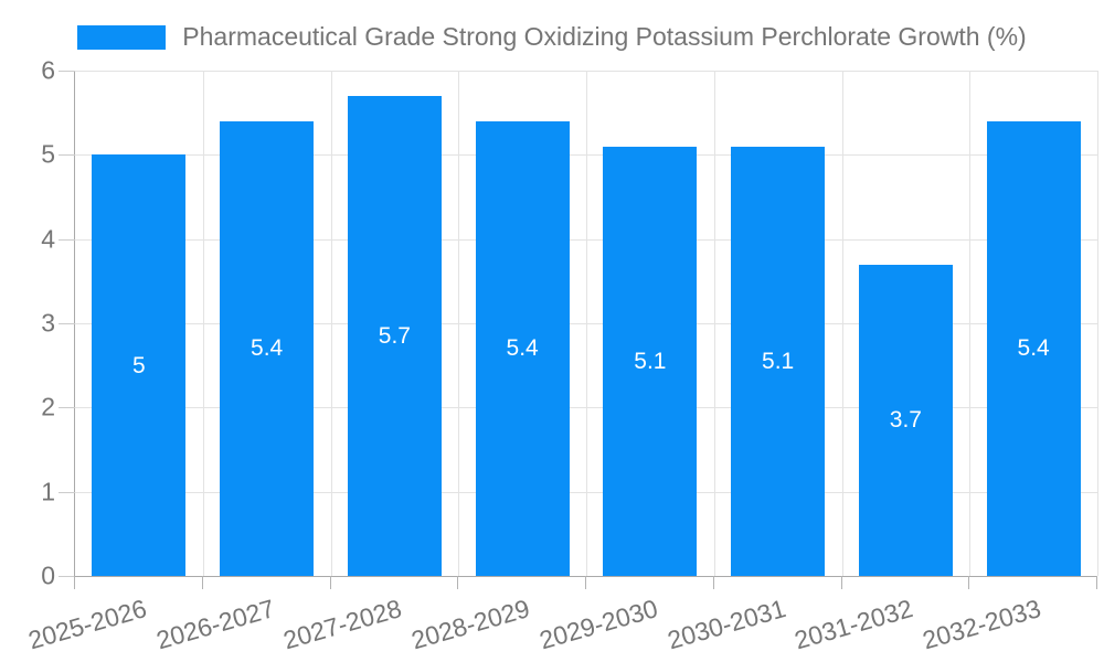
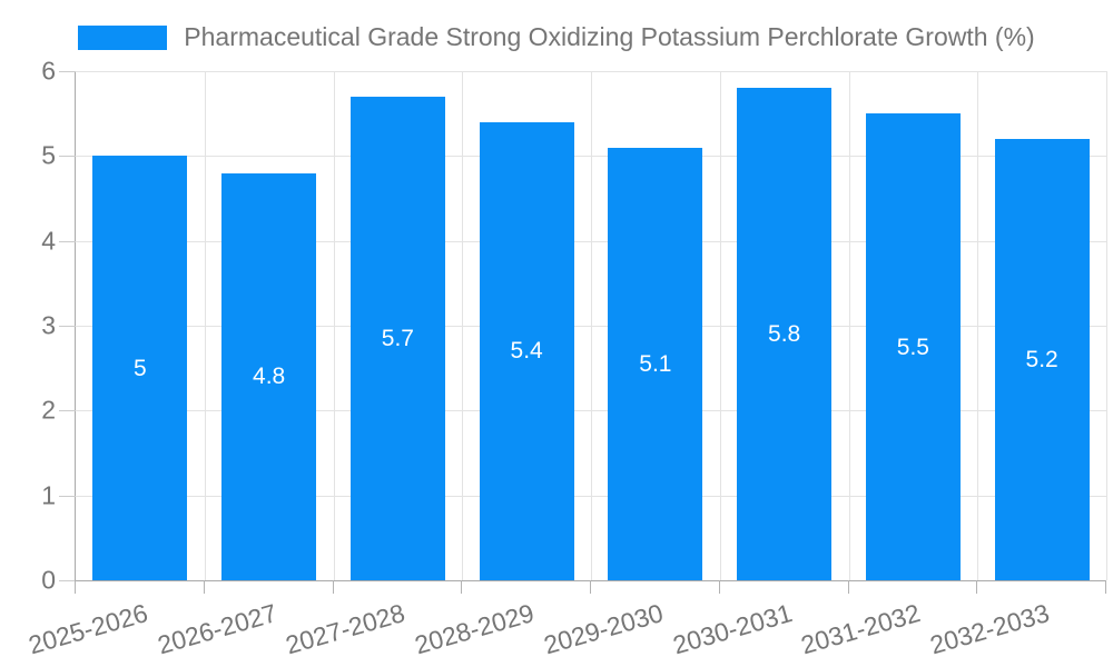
2026-2027: 5.4 -> 4.8
2030-2031: 5.1 -> 5.8
2031-2032: 3.7 -> 5.5
2032-2033: 5.4 -> 5.2
